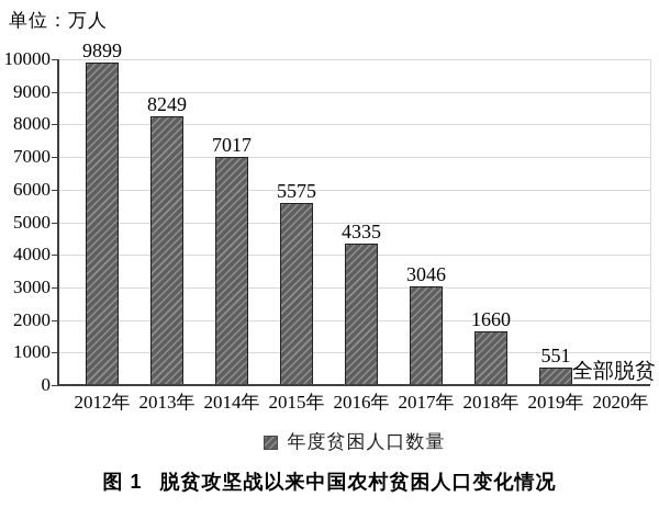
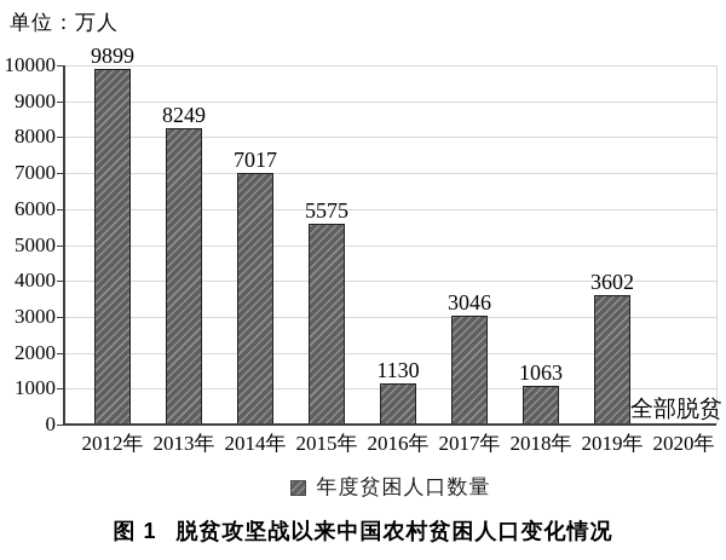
2016年: 4335 -> 1130
2018年: 1660 -> 1063
2019年: 551 -> 3602
